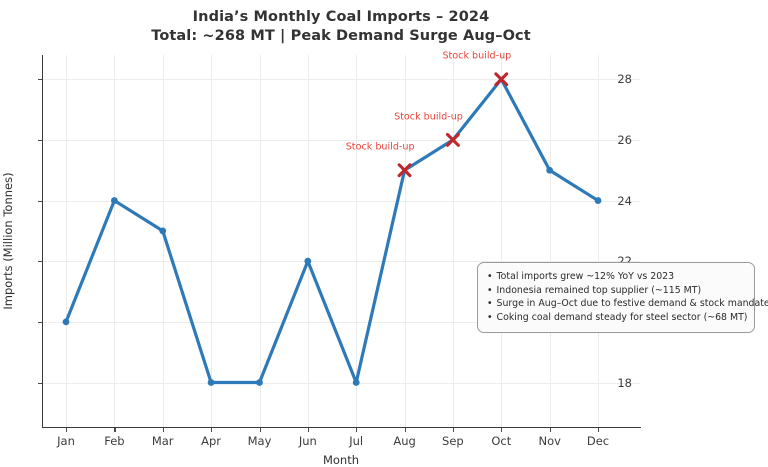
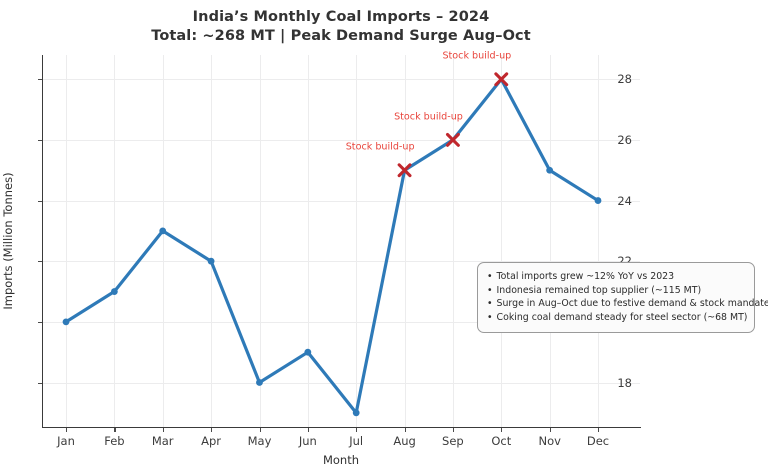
Feb: 24 -> 21
Apr: 18 -> 22
Jun: 22 -> 19
Jul: 18 -> 17
